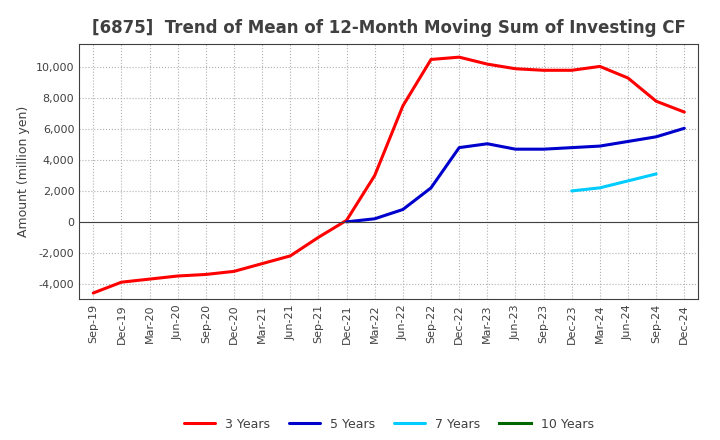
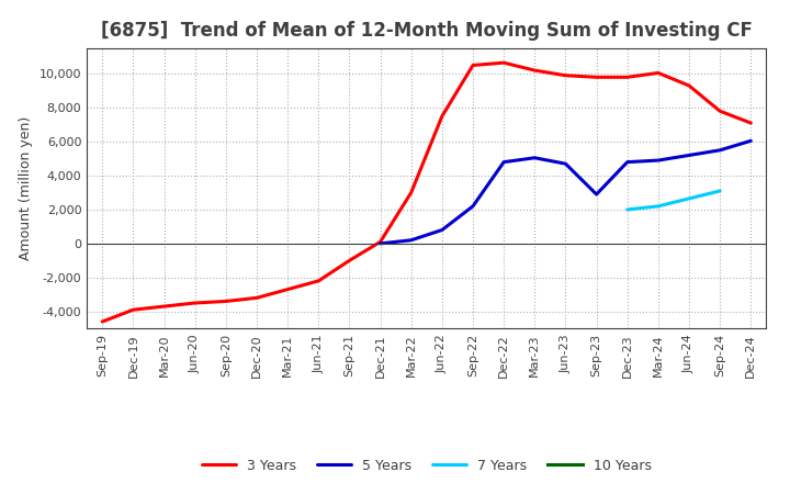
5 Years/Sep-23: 4,700 -> 2,900
